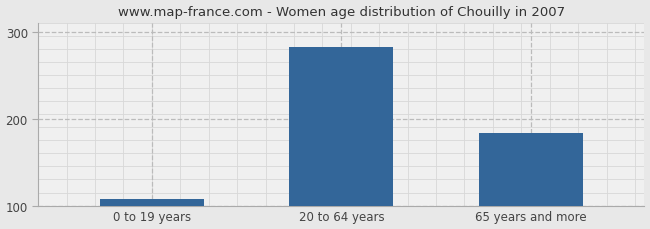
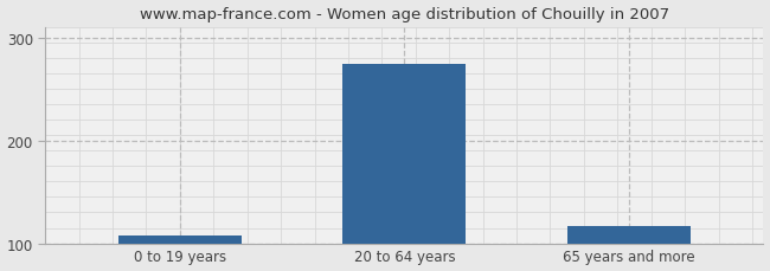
20 to 64 years: 282 -> 274
65 years and more: 184 -> 117
